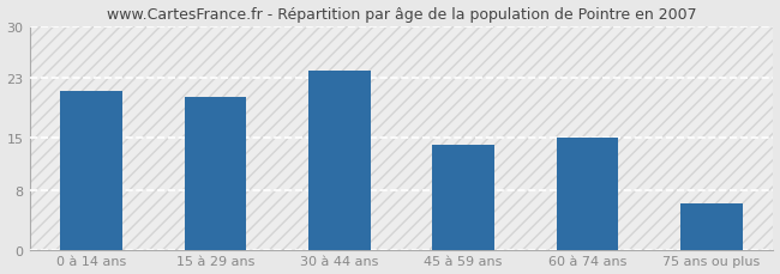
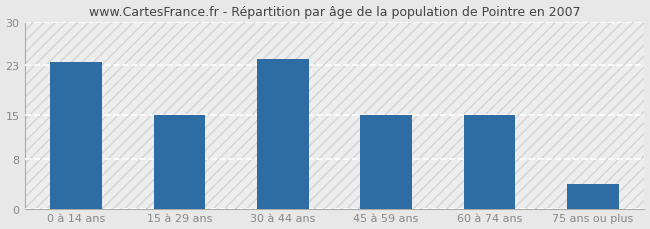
0 à 14 ans: 21.2 -> 23.5
15 à 29 ans: 20.4 -> 15.0
45 à 59 ans: 14.0 -> 15.0
75 ans ou plus: 6.2 -> 4.0
